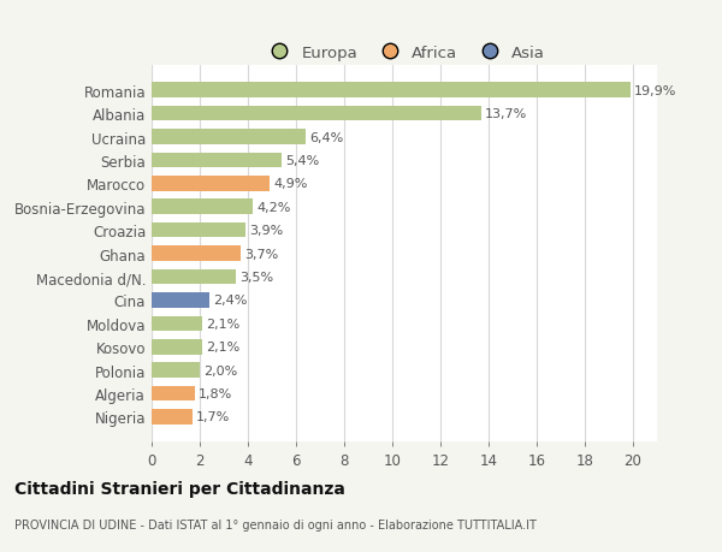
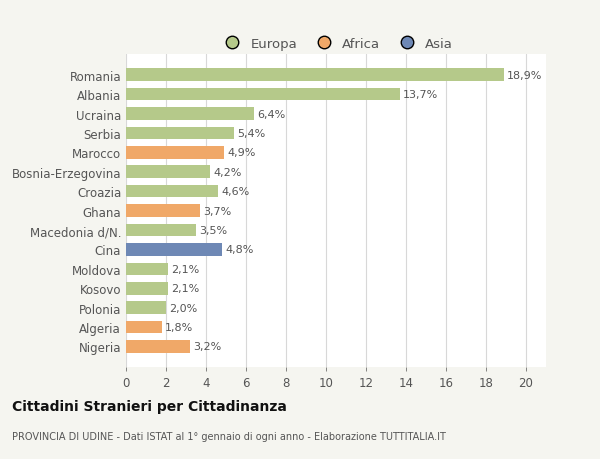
Romania: 19,9% -> 18,9%
Croazia: 3,9% -> 4,6%
Cina: 2,4% -> 4,8%
Nigeria: 1,7% -> 3,2%
